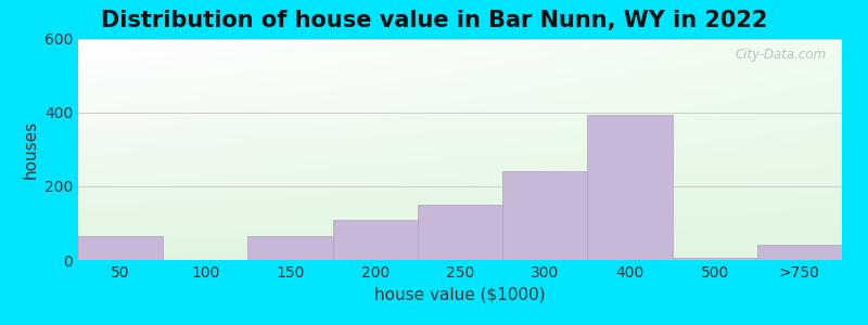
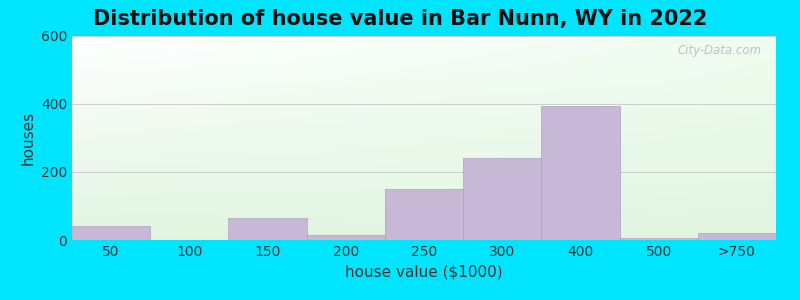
50: 65 -> 40
200: 110 -> 15
>750: 40 -> 20
